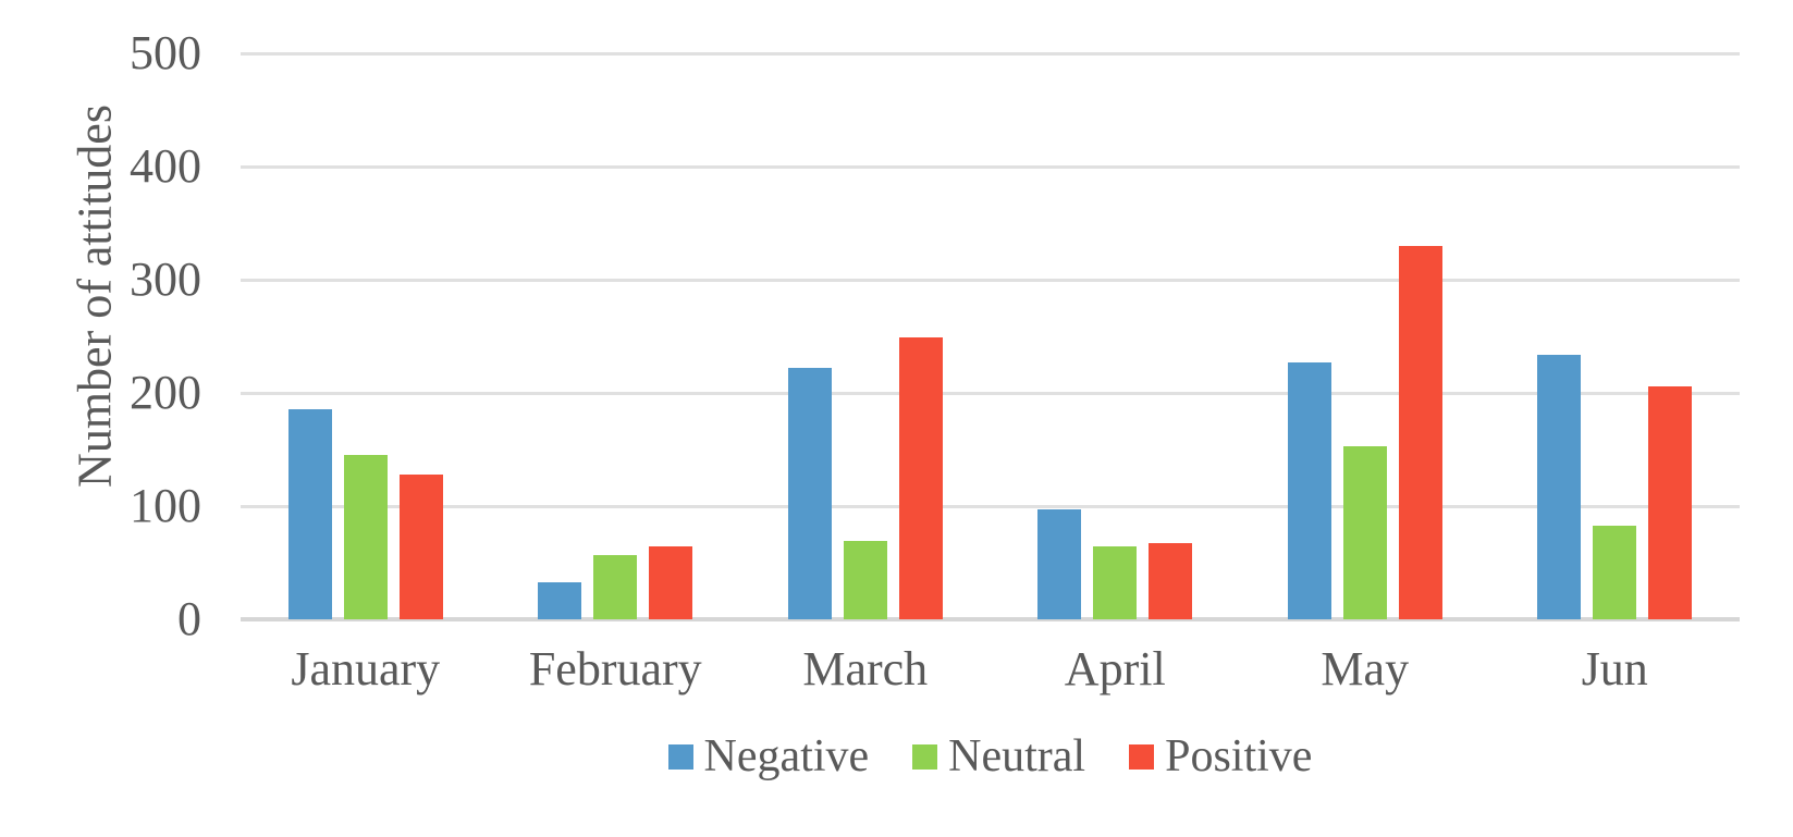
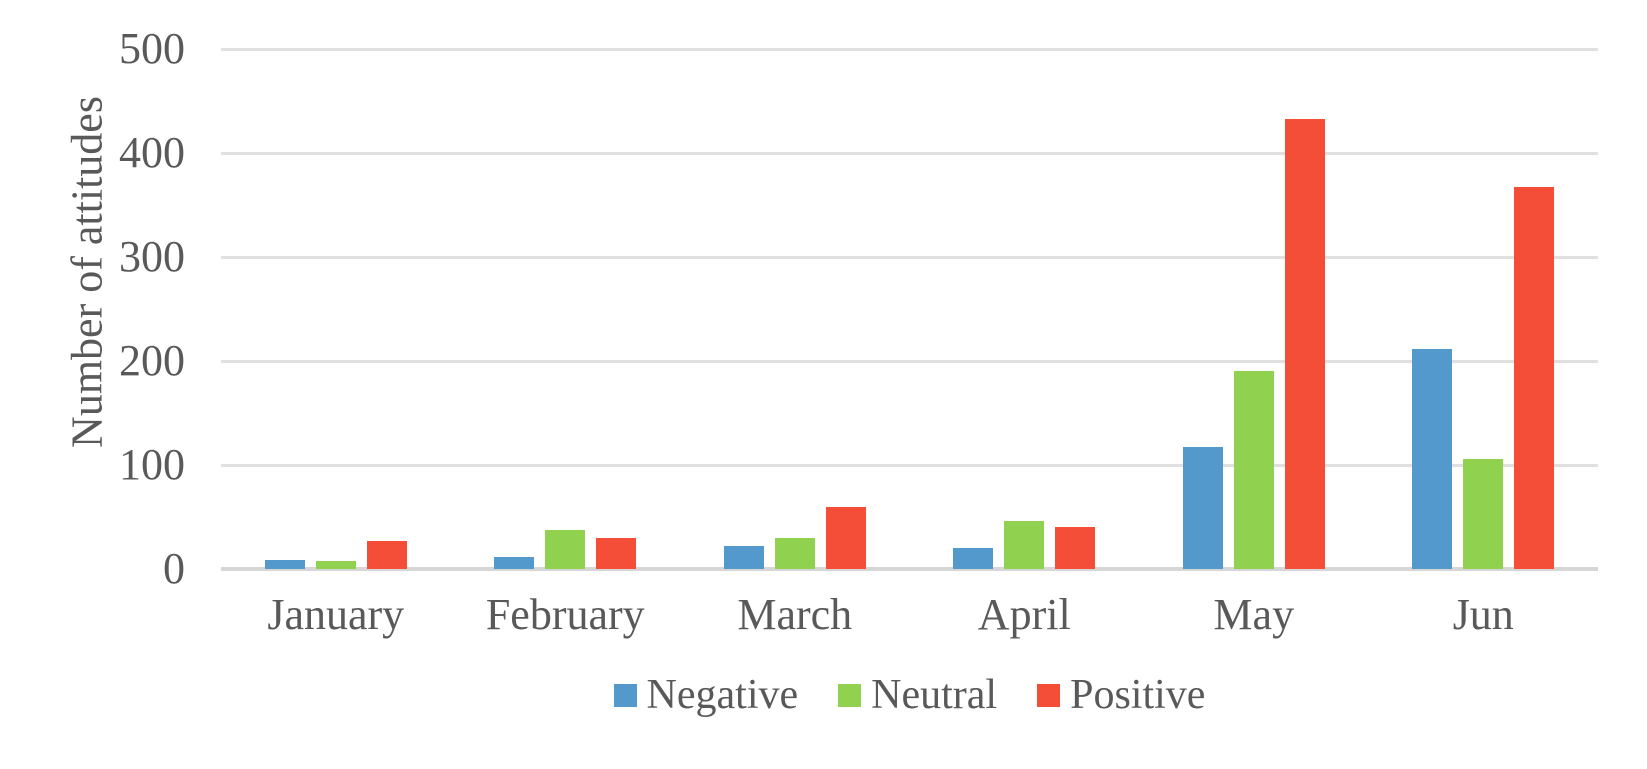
Negative/January: 186 -> 9
Neutral/January: 145 -> 8
Positive/January: 128 -> 27
Negative/February: 33 -> 12
Neutral/February: 57 -> 38
Positive/February: 64 -> 30
Negative/March: 222 -> 22
Neutral/March: 69 -> 30
Positive/March: 249 -> 60
Negative/April: 97 -> 20
Neutral/April: 64 -> 46
Positive/April: 67 -> 40
Negative/May: 227 -> 117
Neutral/May: 153 -> 190
Positive/May: 330 -> 433
Negative/Jun: 234 -> 212
Neutral/Jun: 83 -> 106
Positive/Jun: 206 -> 367
